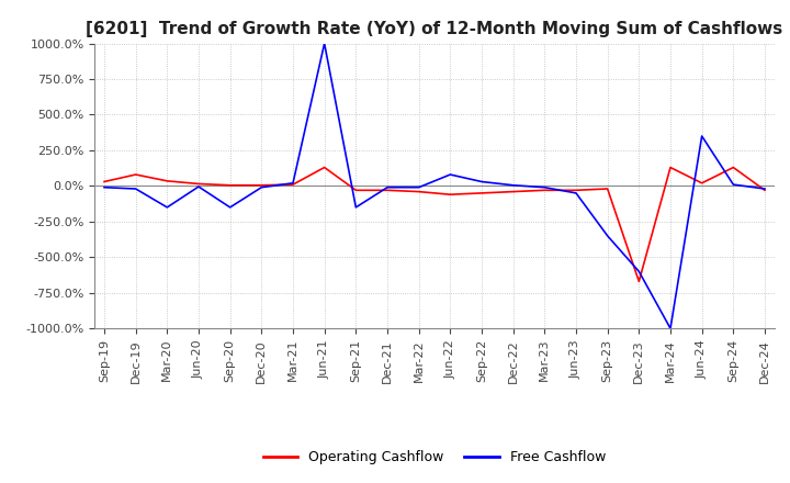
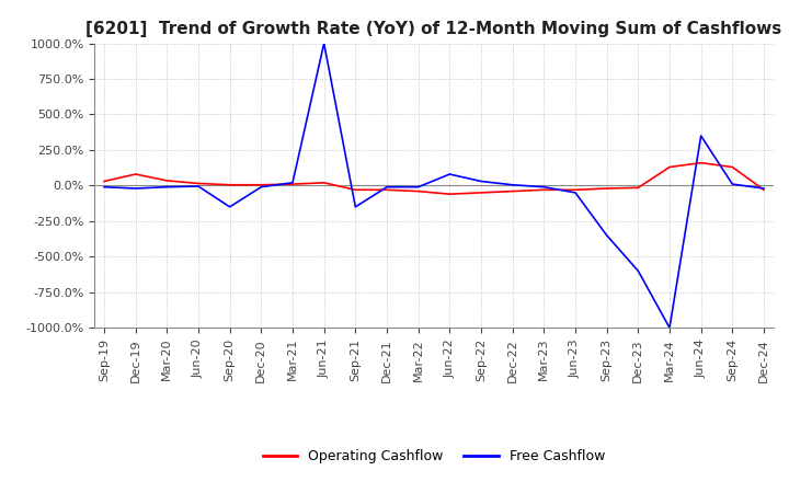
Free Cashflow/Mar-20: -150% -> -10%
Operating Cashflow/Jun-21: 130% -> 20%
Operating Cashflow/Dec-23: -670% -> -20%
Operating Cashflow/Jun-24: 20% -> 160%
